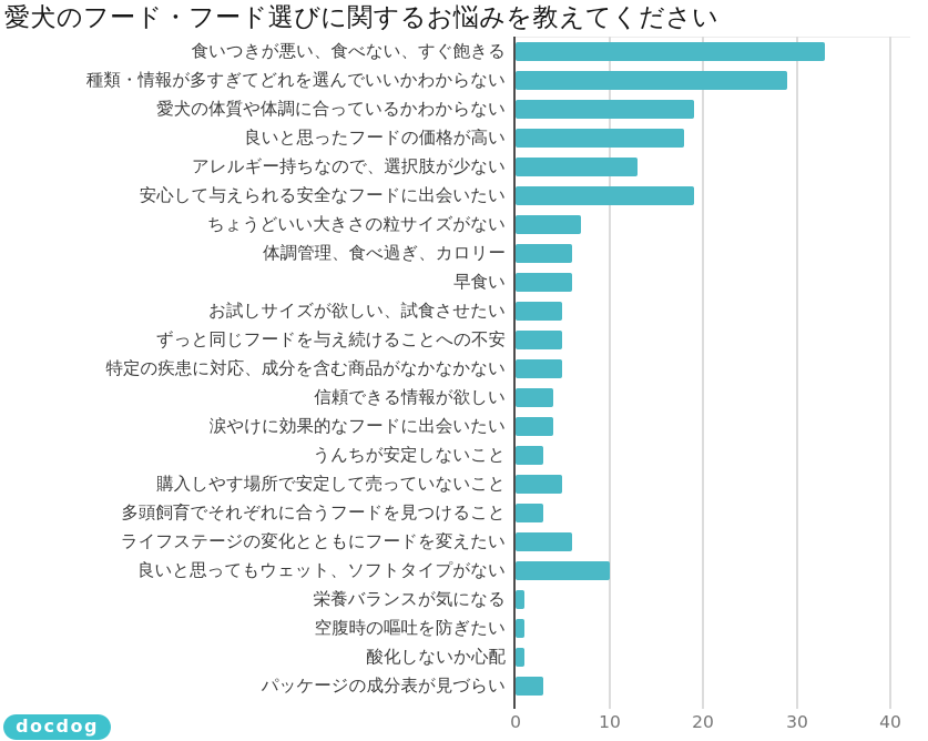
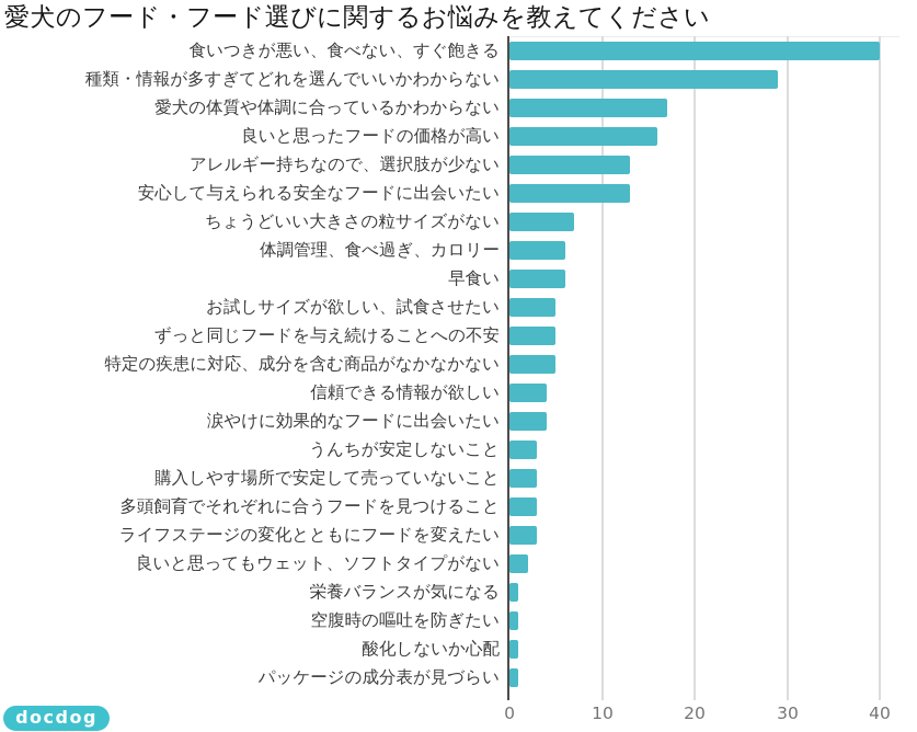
食いつきが悪い、食べない、すぐ飽きる: 33 -> 40
愛犬の体質や体調に合っているかわからない: 19 -> 17
良いと思ったフードの価格が高い: 18 -> 16
安心して与えられる安全なフードに出会いたい: 19 -> 13
購入しやす場所で安定して売っていないこと: 5 -> 3
ライフステージの変化とともにフードを変えたい: 6 -> 3
良いと思ってもウェット、ソフトタイプがない: 10 -> 2
パッケージの成分表が見づらい: 3 -> 1
